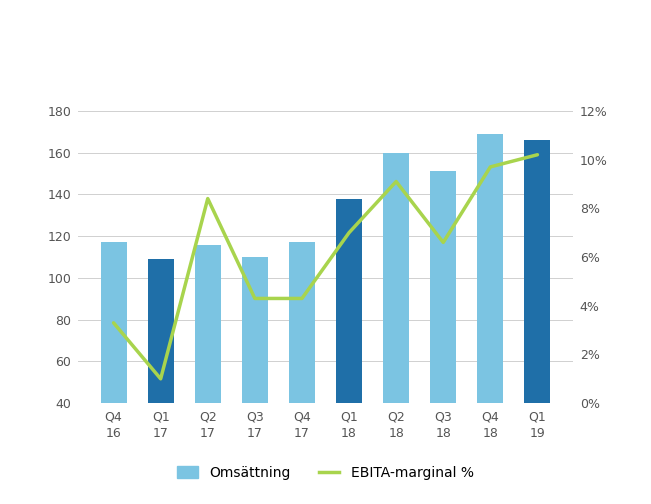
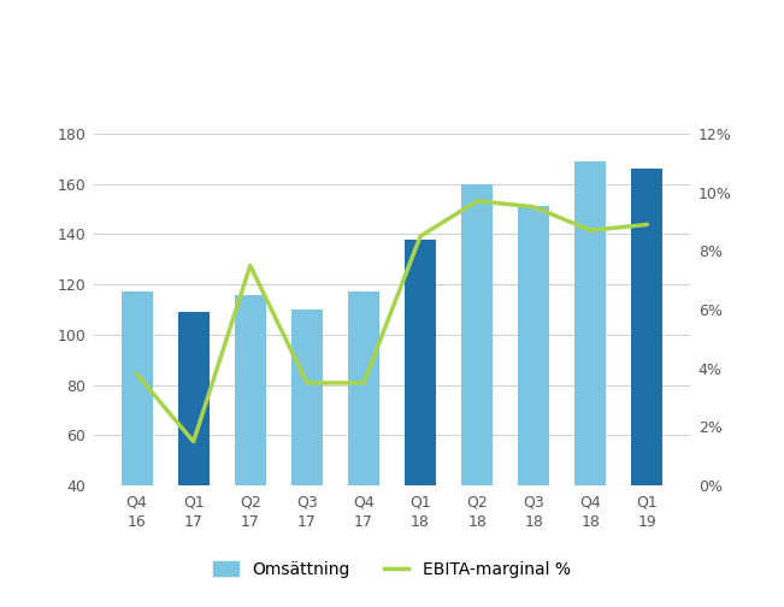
EBITA-marginal %/Q4 16: 3.3% -> 3.8%
EBITA-marginal %/Q1 17: 1.0% -> 1.5%
EBITA-marginal %/Q2 17: 8.4% -> 7.5%
EBITA-marginal %/Q3 17: 4.3% -> 3.5%
EBITA-marginal %/Q4 17: 4.3% -> 3.5%
EBITA-marginal %/Q1 18: 7.0% -> 8.5%
EBITA-marginal %/Q2 18: 9.1% -> 9.7%
EBITA-marginal %/Q3 18: 6.6% -> 9.5%
EBITA-marginal %/Q4 18: 9.7% -> 8.7%
EBITA-marginal %/Q1 19: 10.2% -> 8.9%
